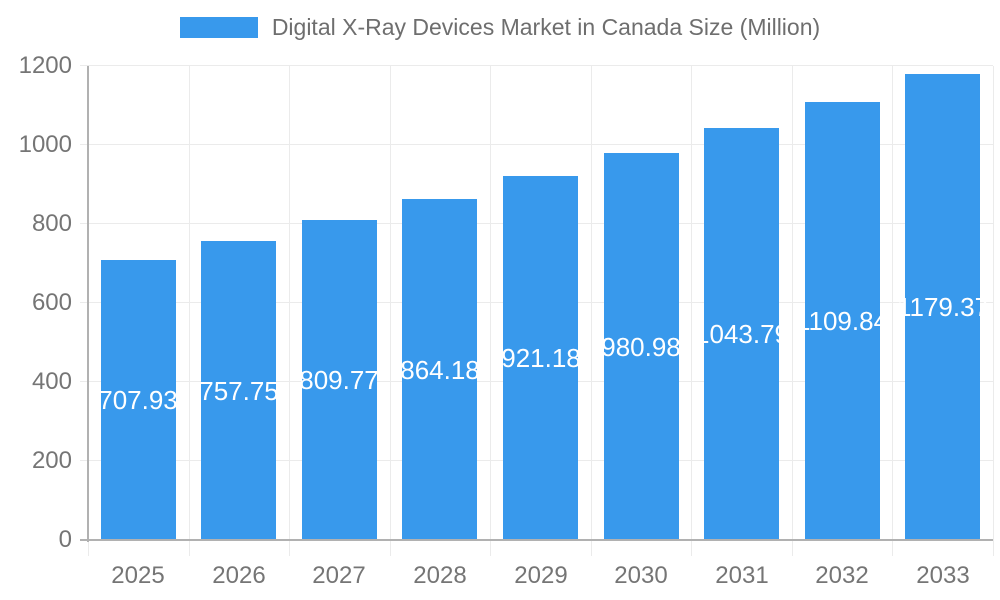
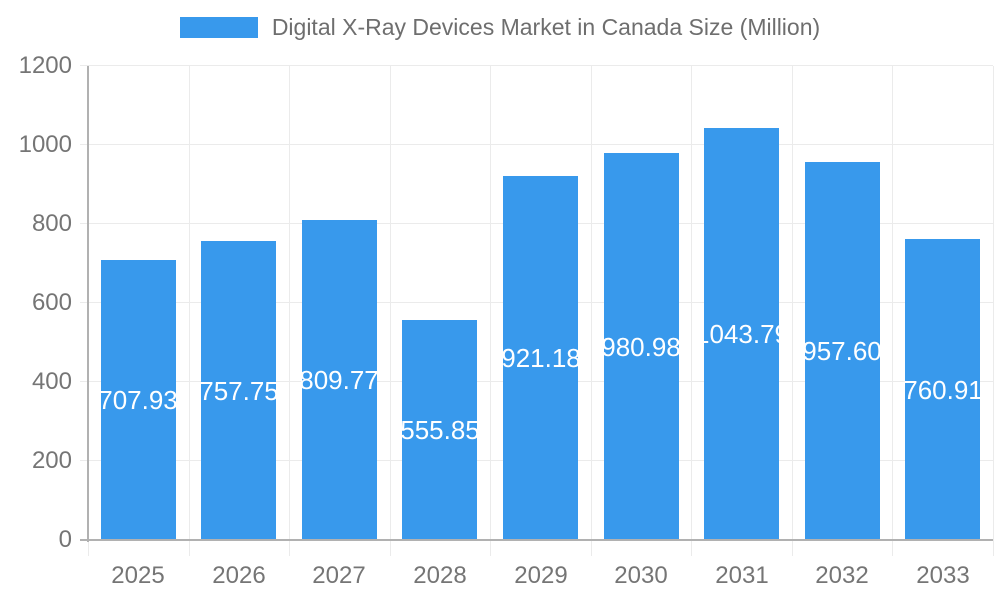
2028: 864.18 -> 555.85
2032: 1109.84 -> 957.60
2033: 1179.37 -> 760.91
